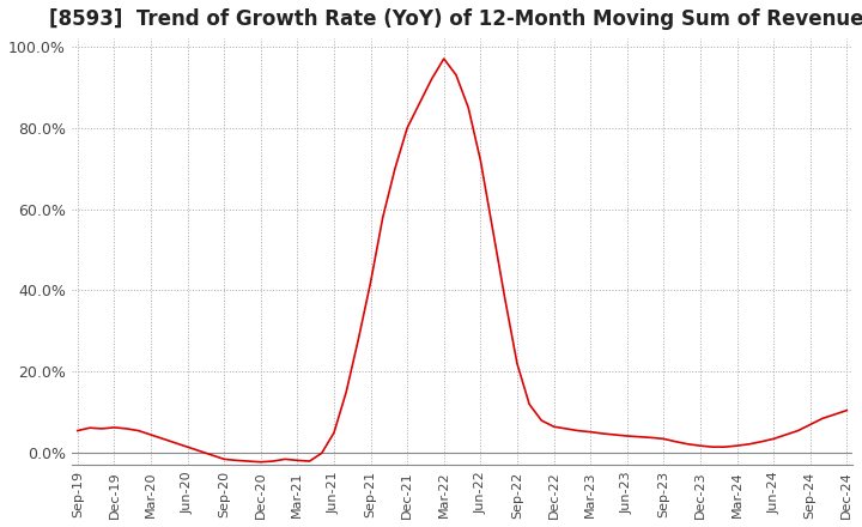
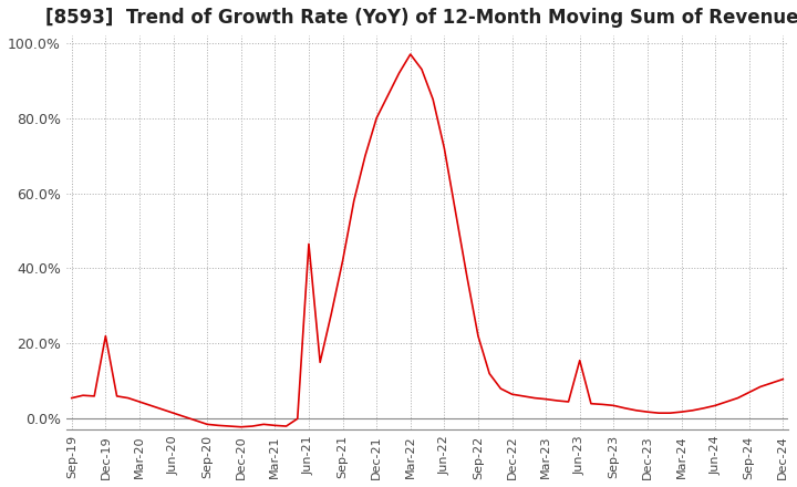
Dec-19: 6.3% -> 22.0%
Jun-21: 5.0% -> 46.5%
Jun-23: 4.2% -> 15.5%
